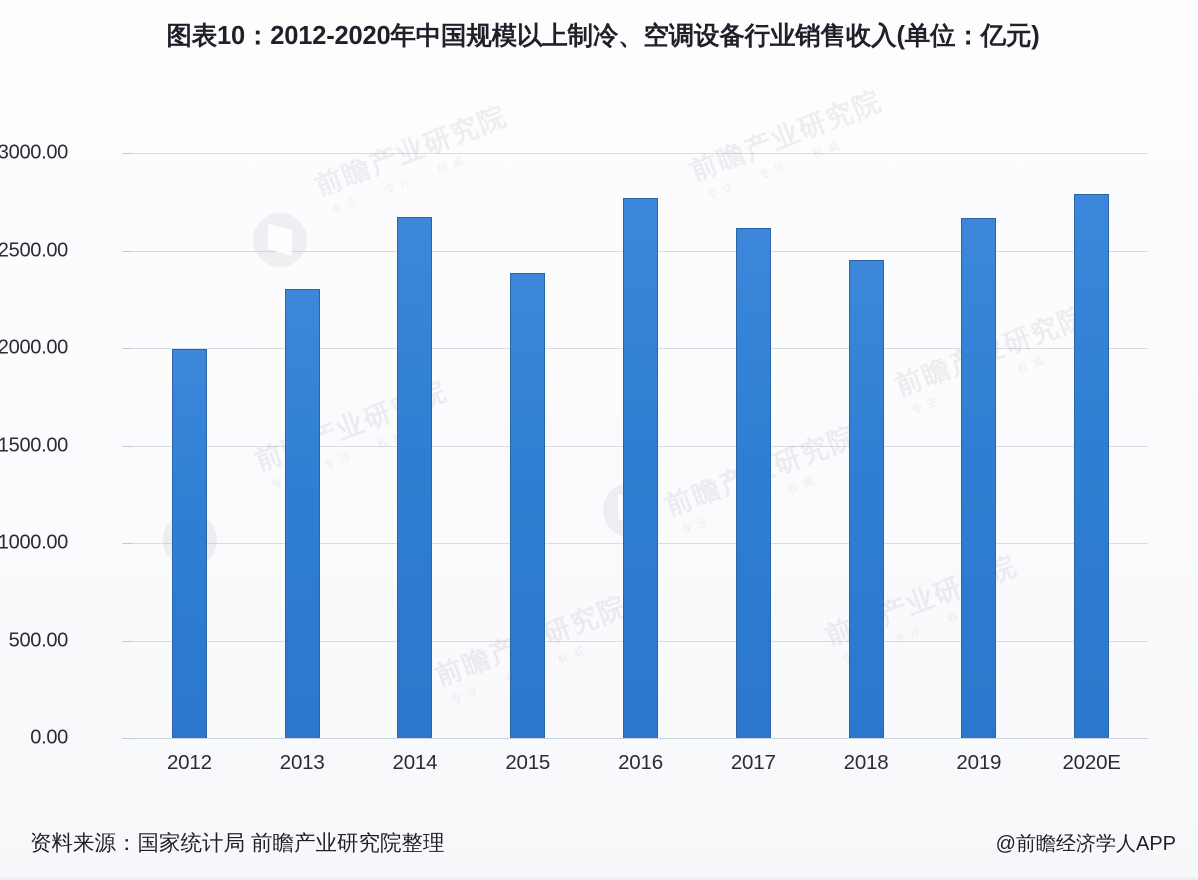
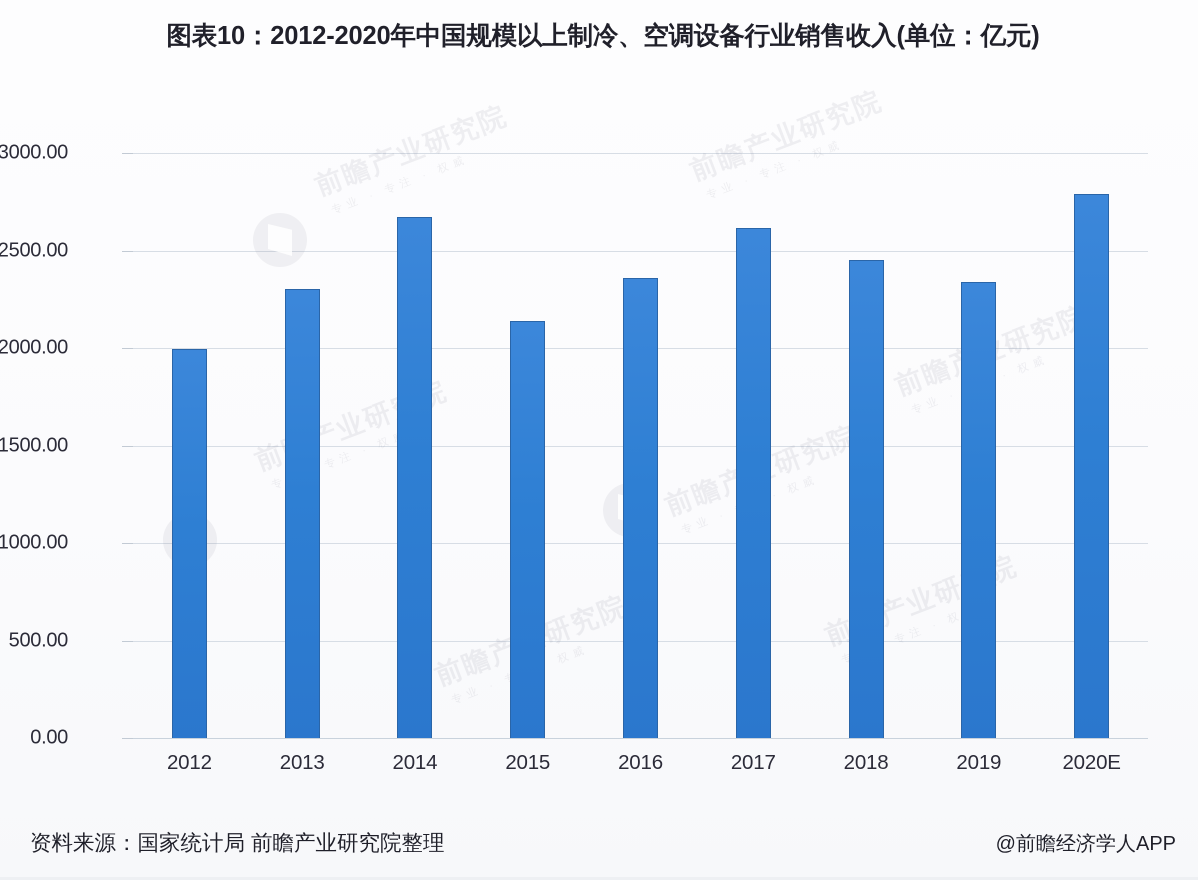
2015: 2380 -> 2140
2016: 2770 -> 2360
2019: 2670 -> 2340
